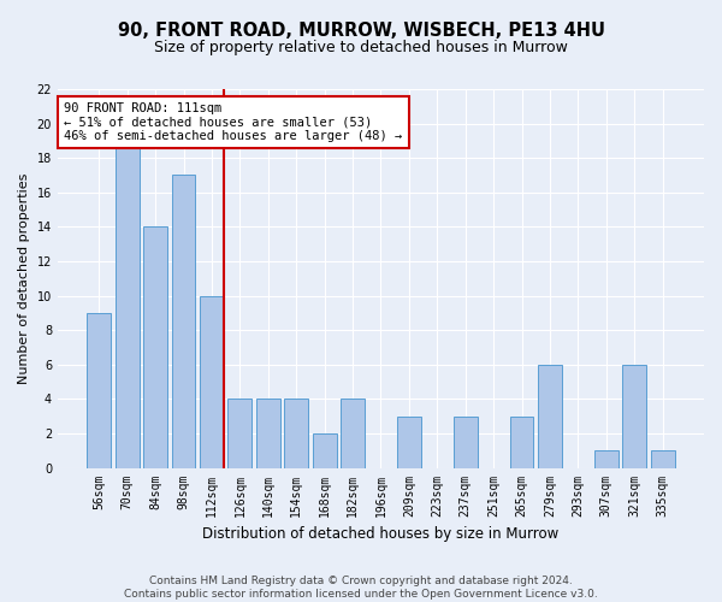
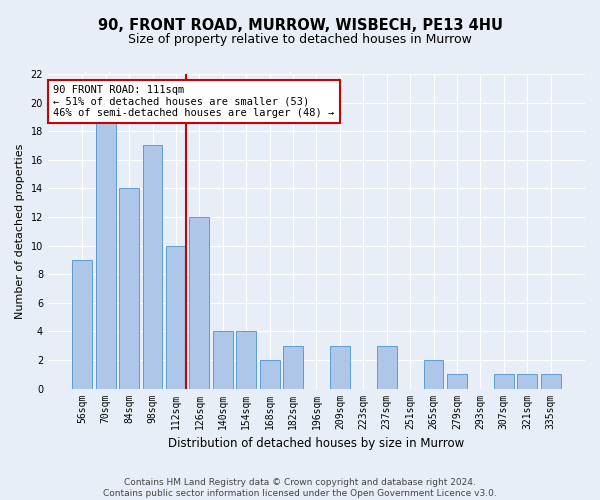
126sqm: 4 -> 12
182sqm: 4 -> 3
265sqm: 3 -> 2
279sqm: 6 -> 1
321sqm: 6 -> 1
